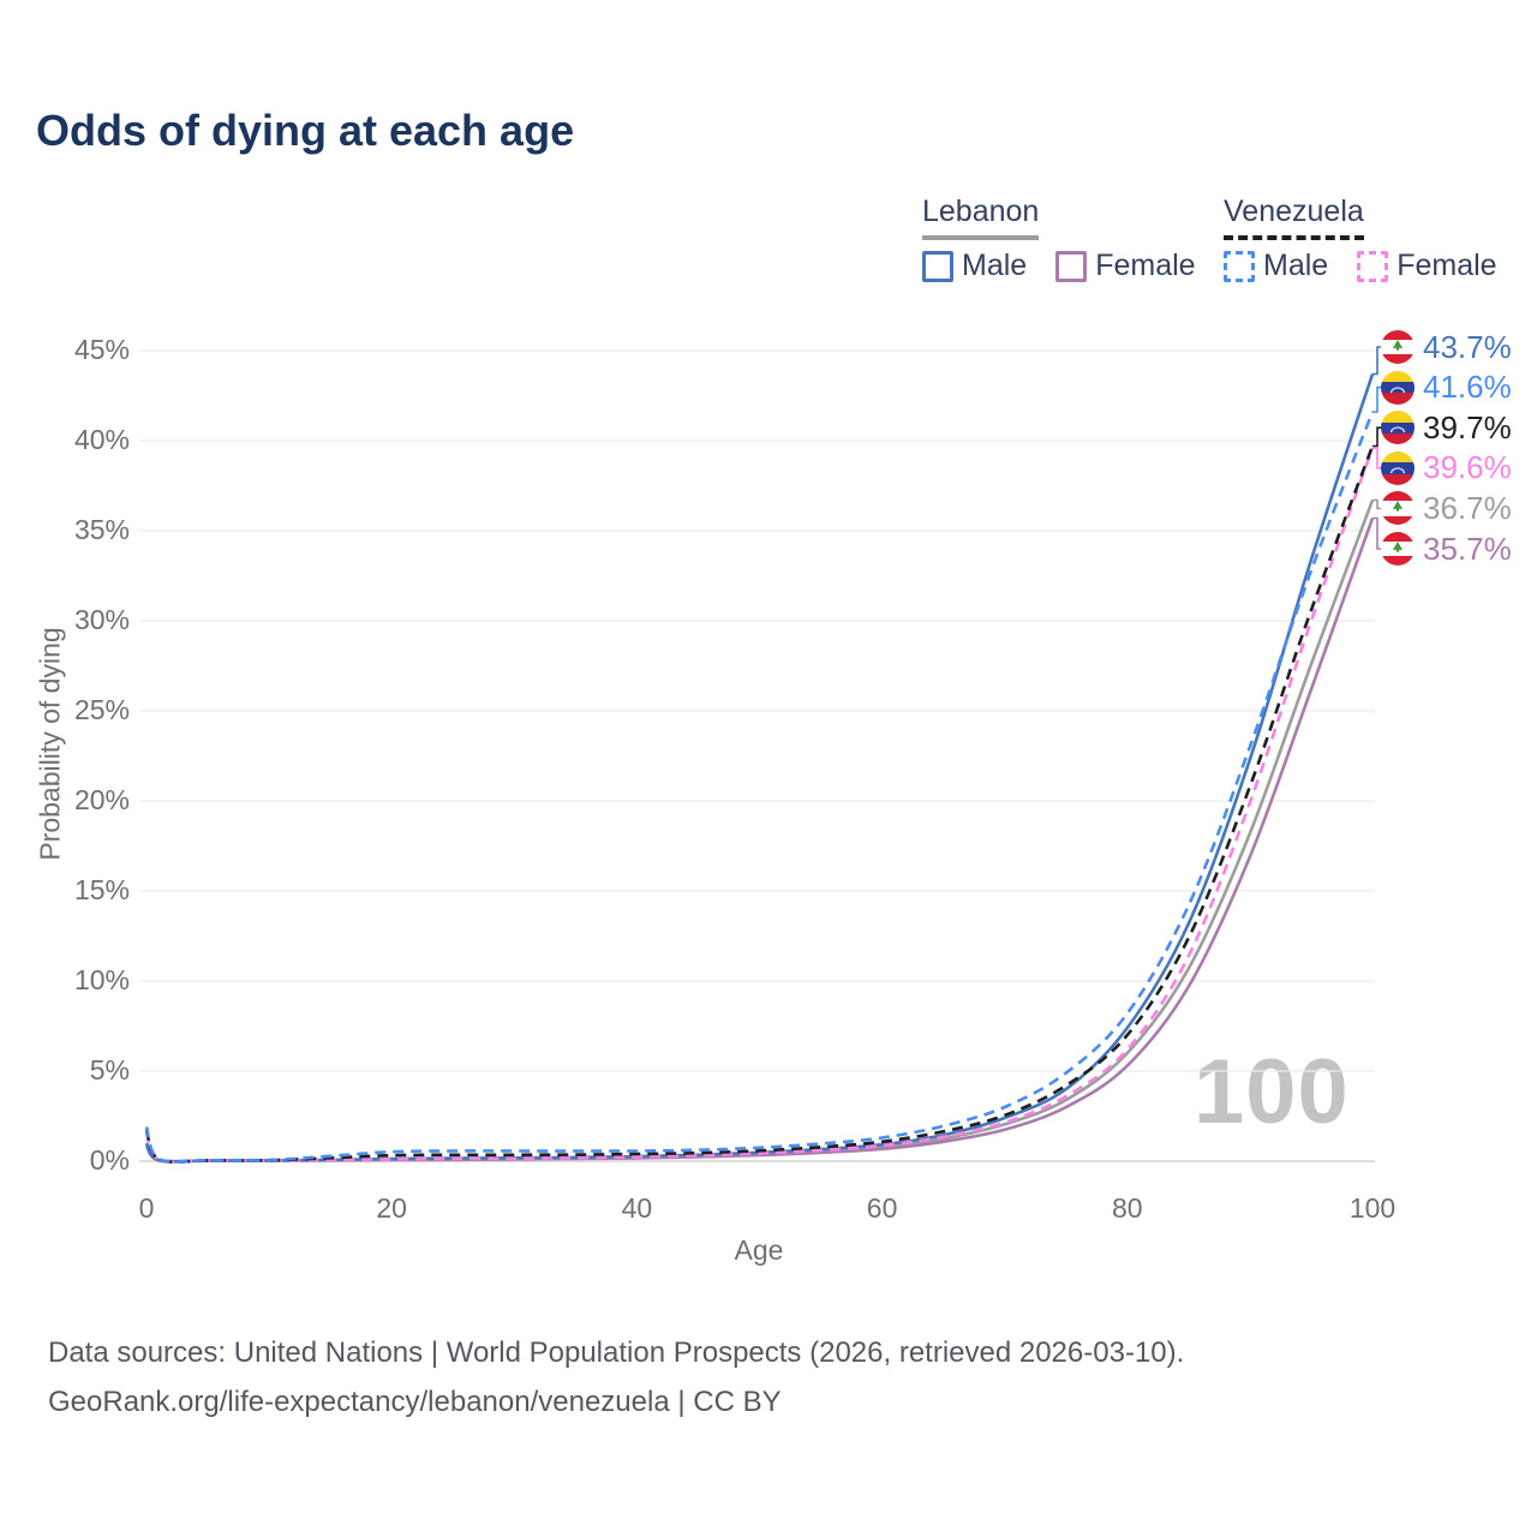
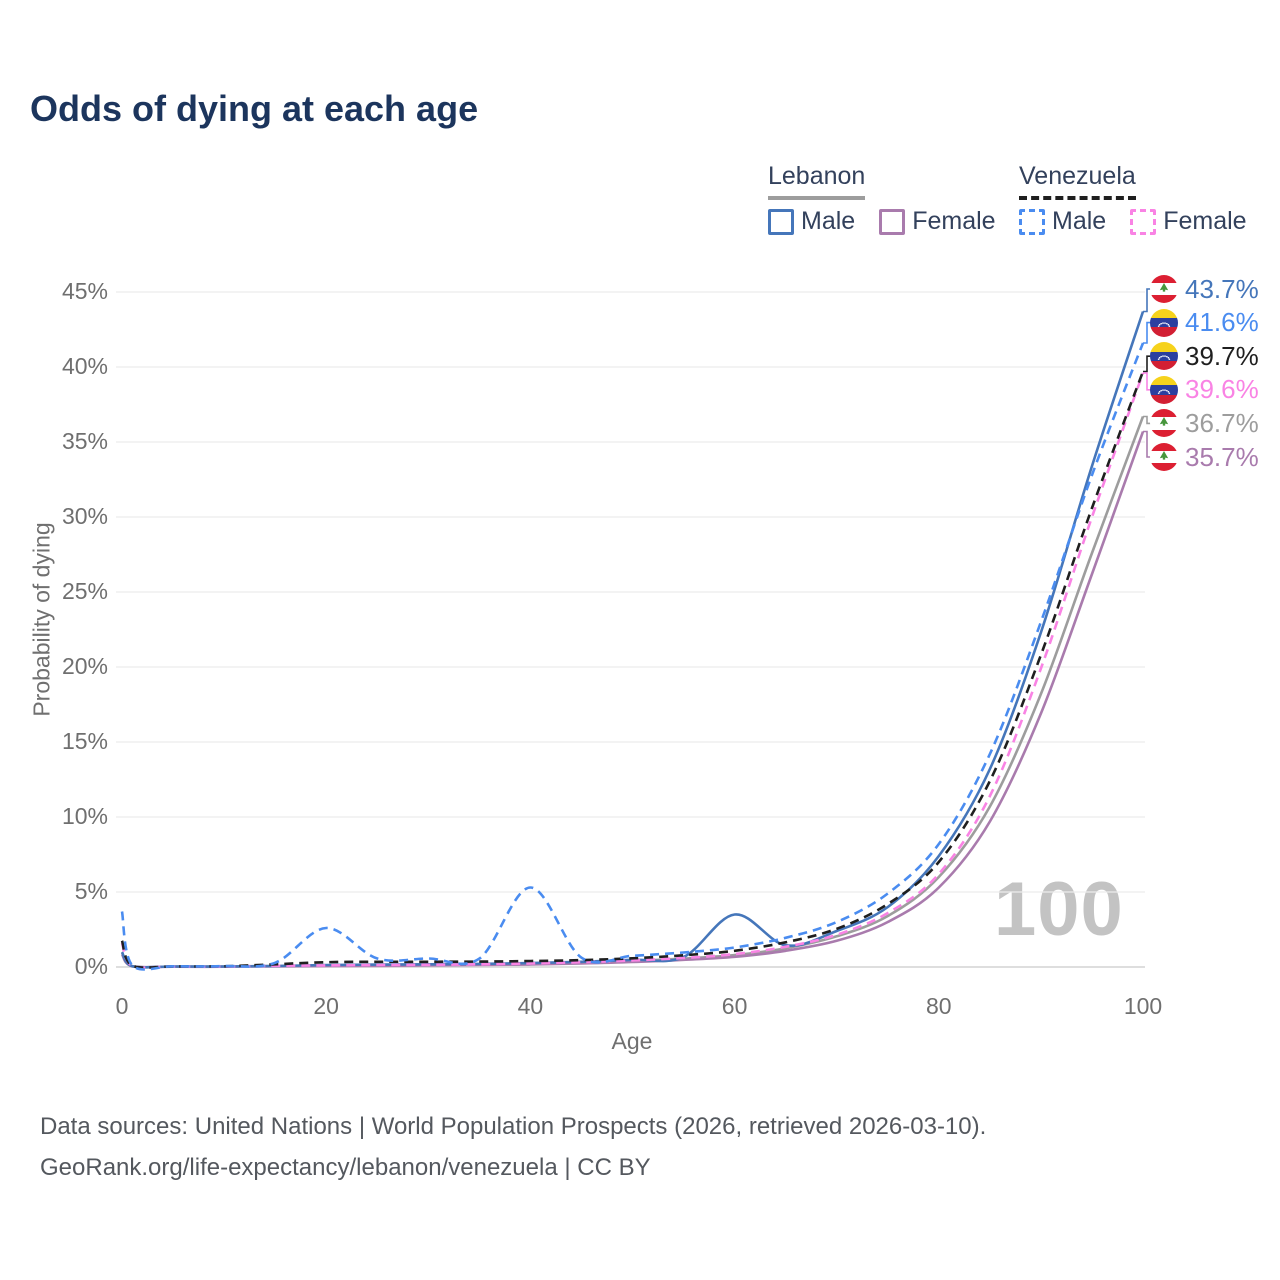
Venezuela Male/0: 1.9% -> 3.7%
Venezuela Male/20: 0.5% -> 2.6%
Venezuela Male/40: 0.6% -> 5.3%
Lebanon Male/60: 0.9% -> 3.5%
